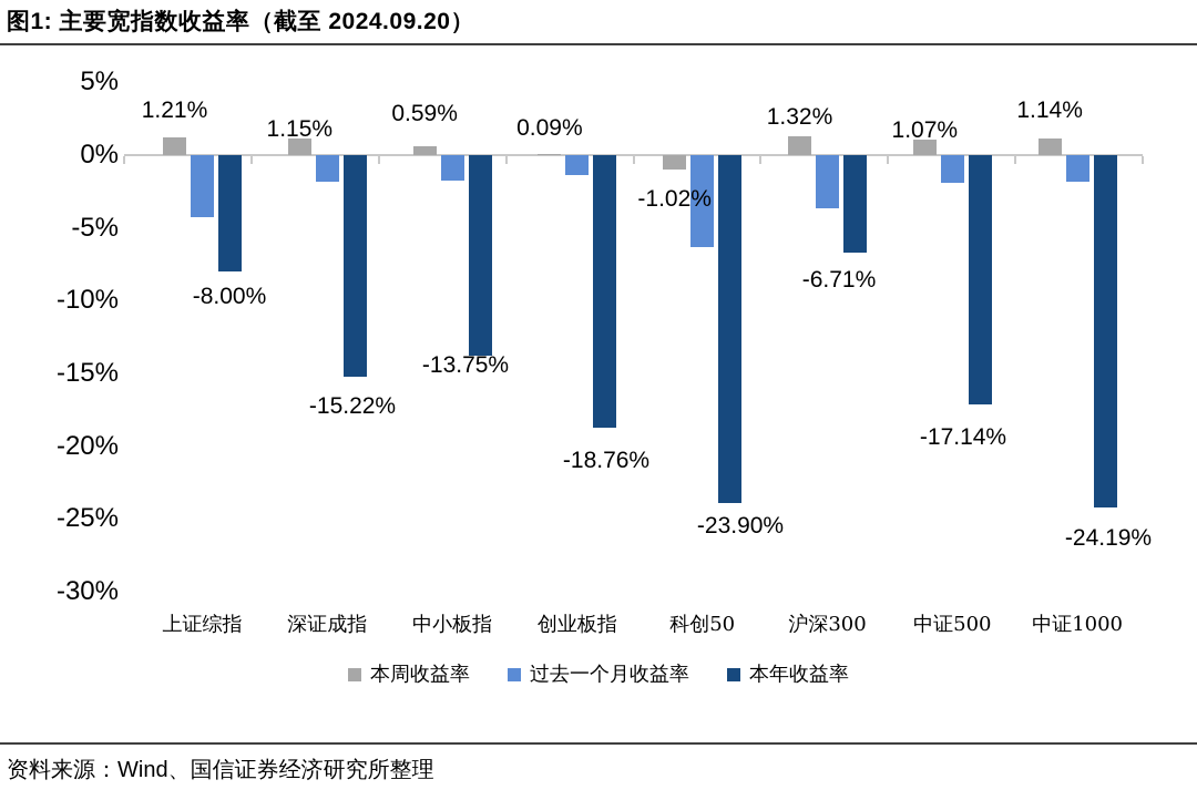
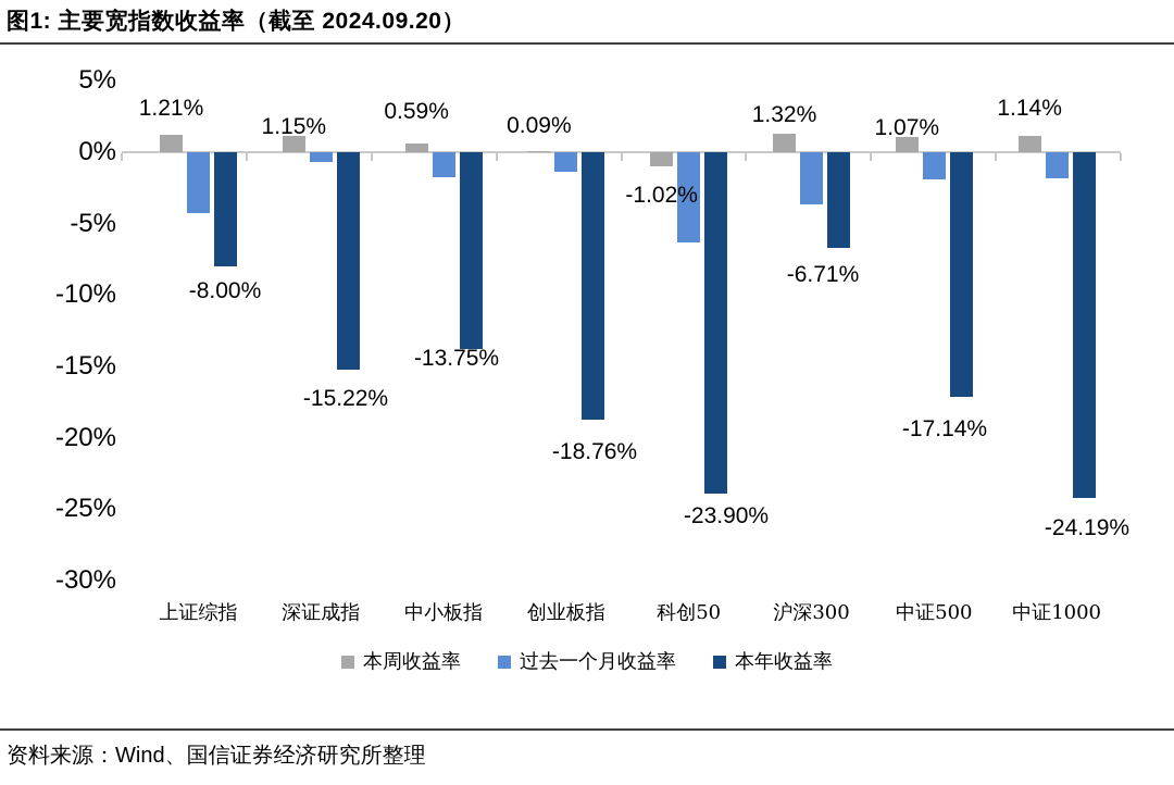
过去一个月收益率/深证成指: -1.9% -> -0.7%
